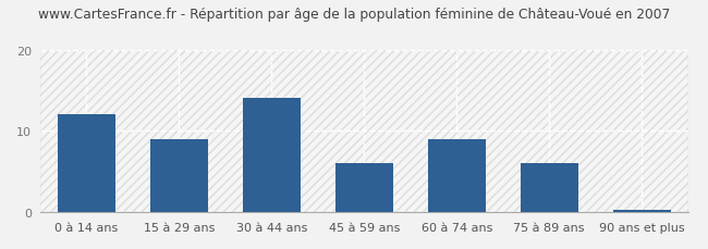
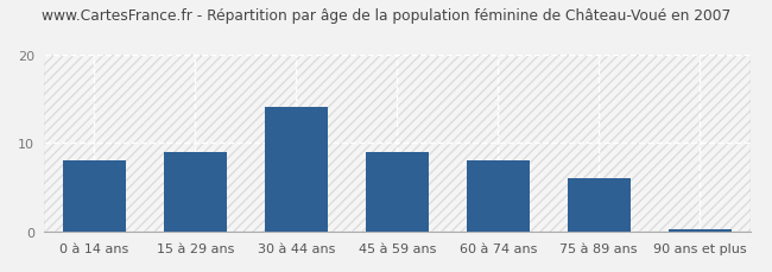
0 à 14 ans: 12.0 -> 8.0
45 à 59 ans: 6.0 -> 9.0
60 à 74 ans: 9.0 -> 8.0
